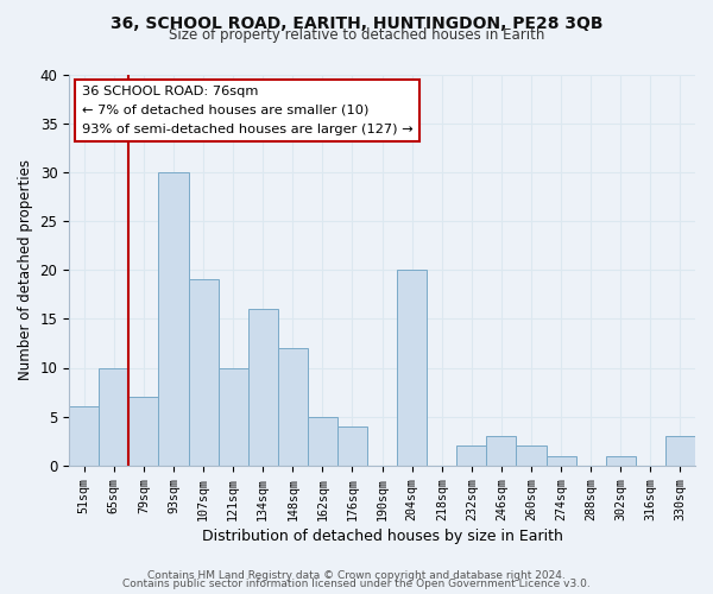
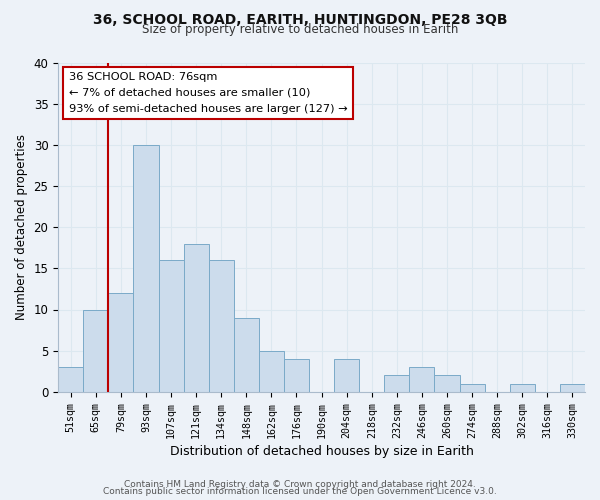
51sqm: 6 -> 3
79sqm: 7 -> 12
107sqm: 19 -> 16
121sqm: 10 -> 18
148sqm: 12 -> 9
204sqm: 20 -> 4
330sqm: 3 -> 1
